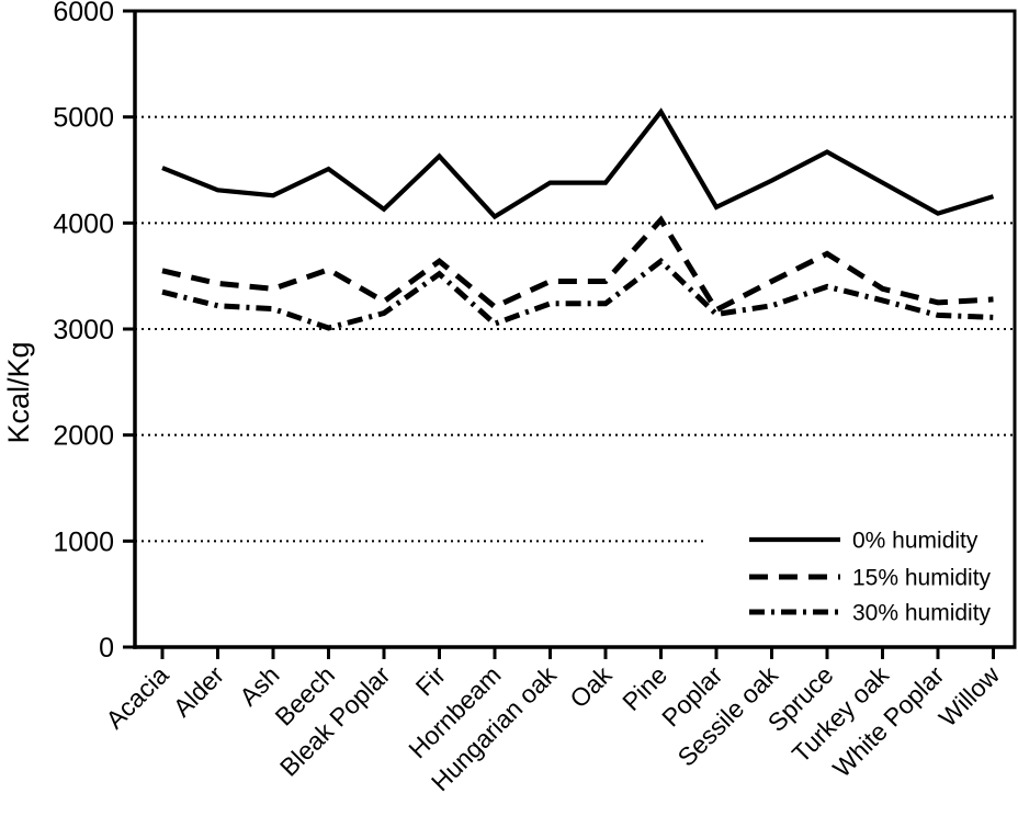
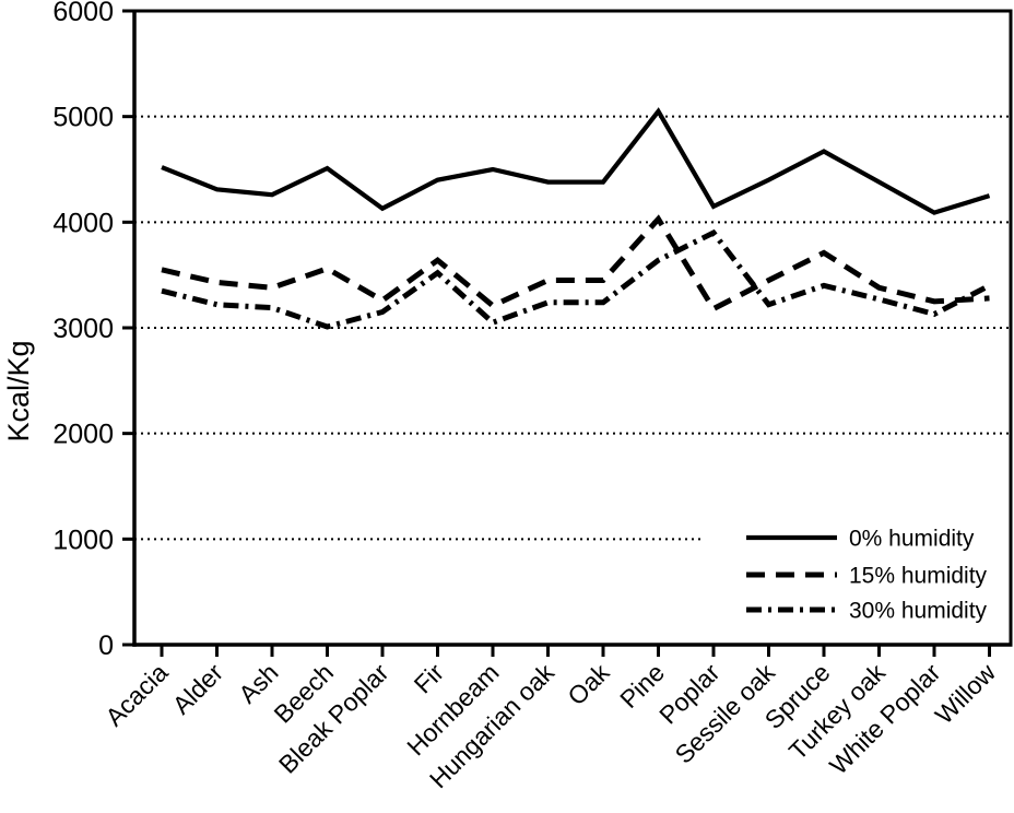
0% humidity/Fir: 4600 -> 4400
0% humidity/Hornbeam: 4100 -> 4500
30% humidity/Poplar: 3100 -> 3900
30% humidity/Willow: 3100 -> 3400
